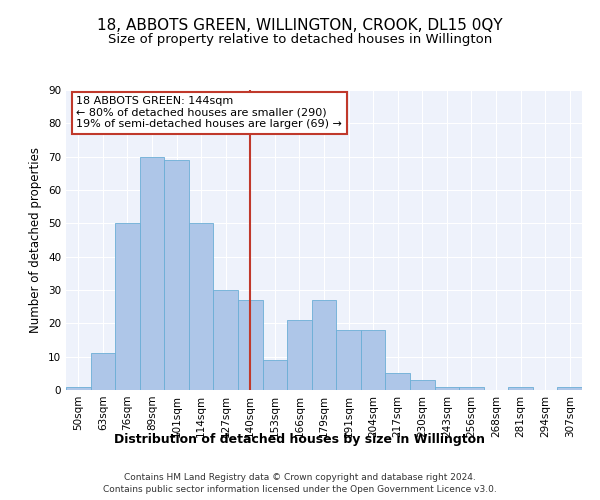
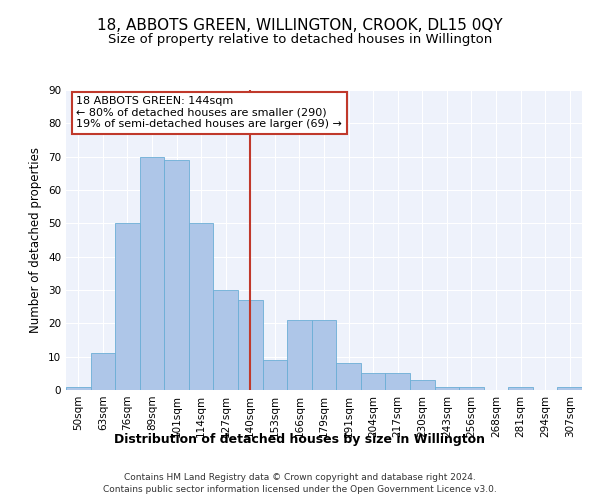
179sqm: 27 -> 21
191sqm: 18 -> 8
204sqm: 18 -> 5
